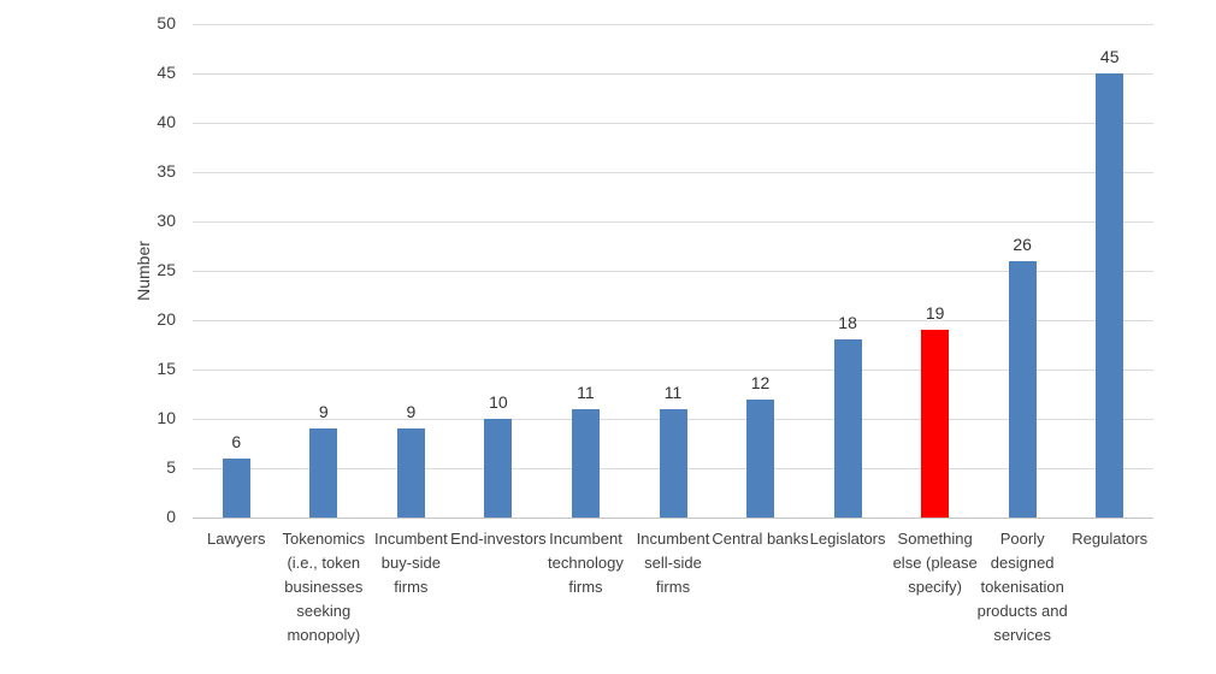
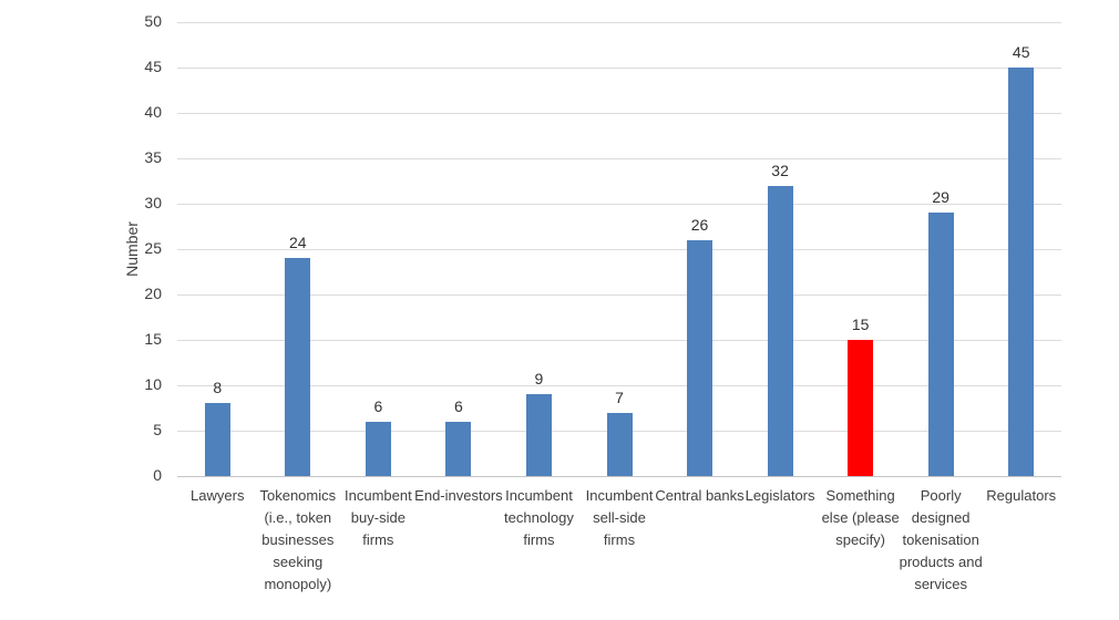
Lawyers: 6 -> 8
Tokenomics (i.e., token businesses seeking monopoly): 9 -> 24
Incumbent buy-side firms: 9 -> 6
End-investors: 10 -> 6
Incumbent technology firms: 11 -> 9
Incumbent sell-side firms: 11 -> 7
Central banks: 12 -> 26
Legislators: 18 -> 32
Something else (please specify): 19 -> 15
Poorly designed tokenisation products and services: 26 -> 29
